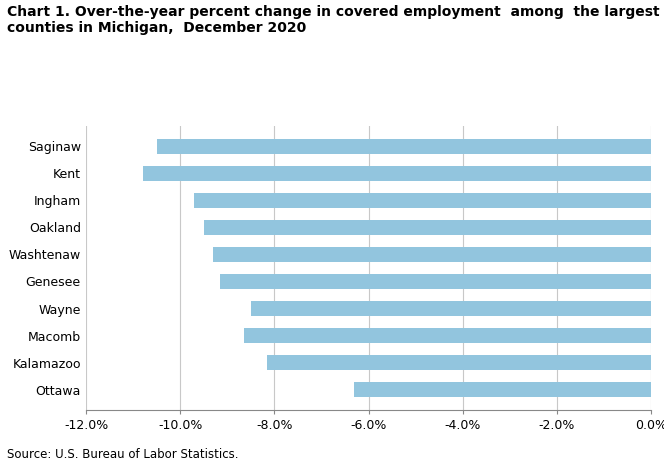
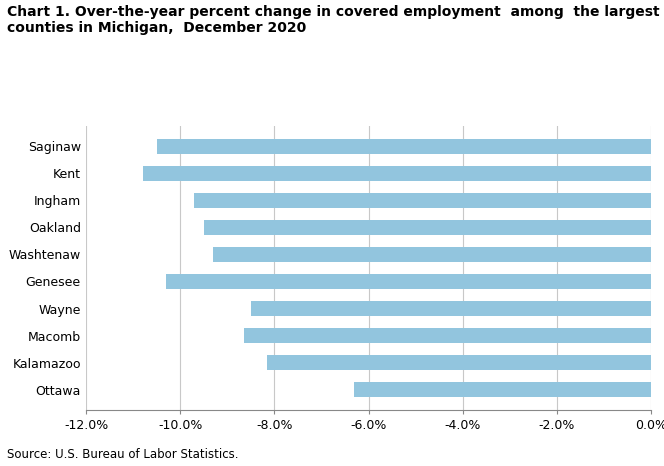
Genesee: -9.15% -> -10.30%
